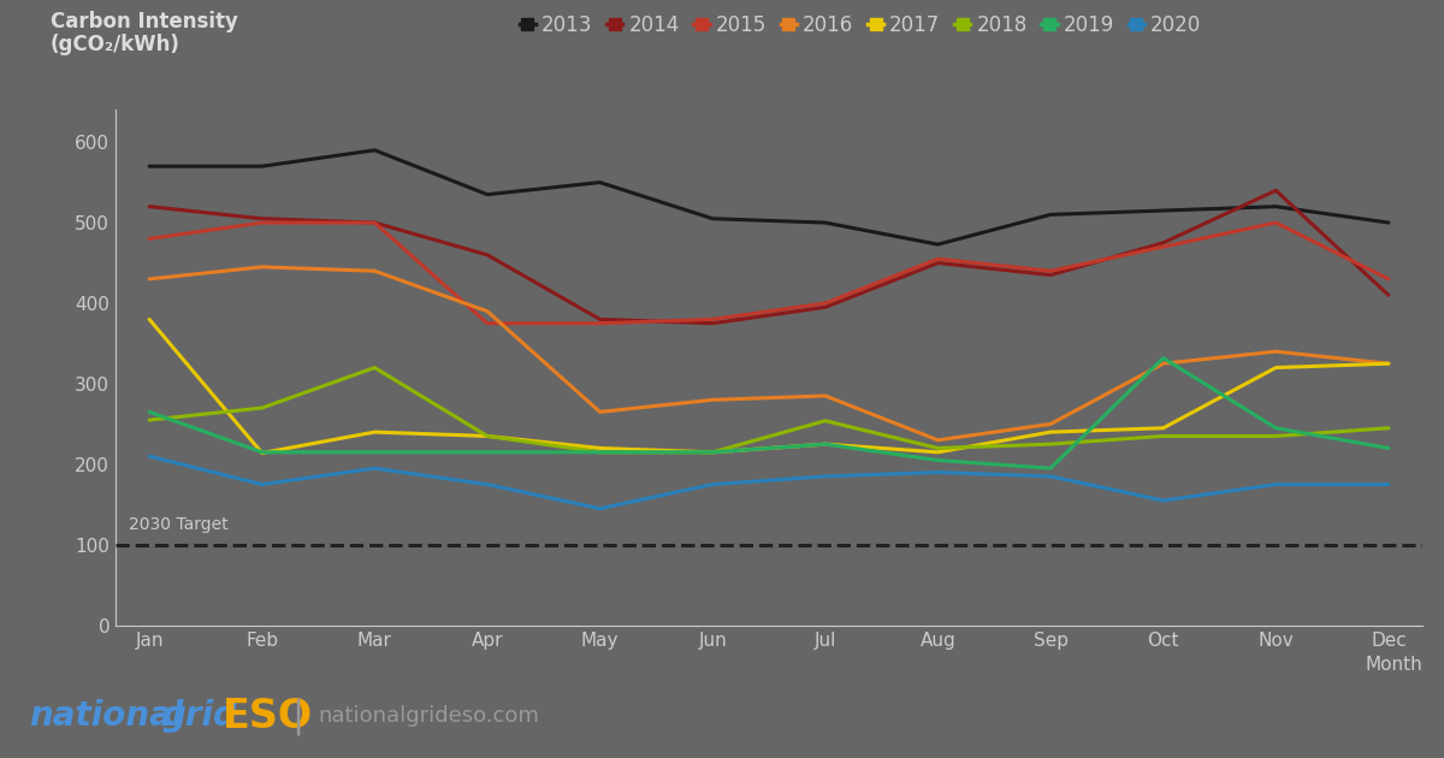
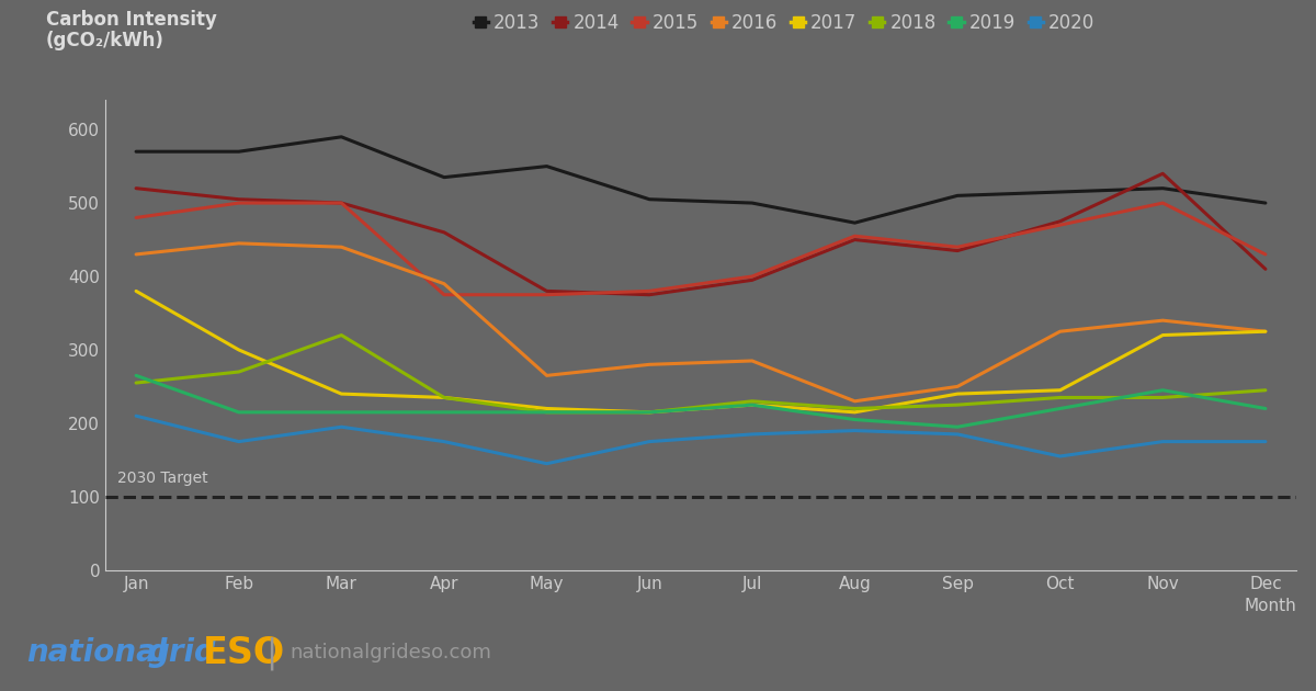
2017/Feb: 214 -> 300
2018/Jul: 254 -> 230
2019/Oct: 332 -> 220
